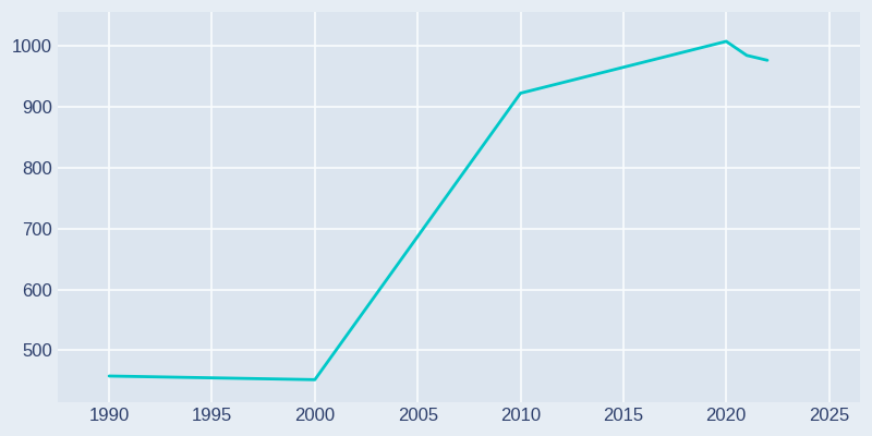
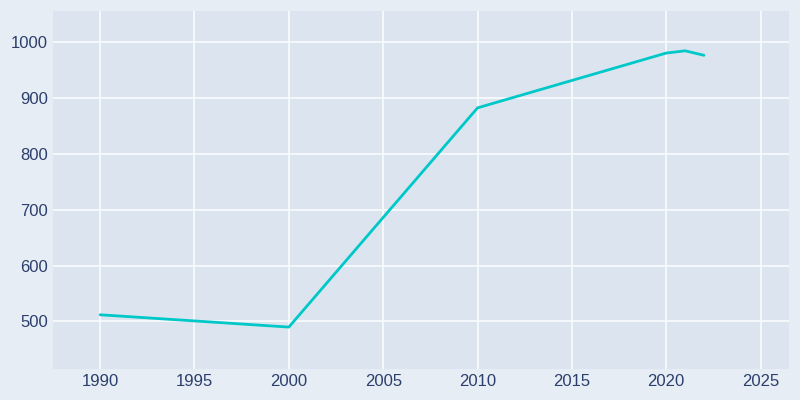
1990: 458 -> 512
2000: 452 -> 490
2010: 922 -> 882
2020: 1007 -> 980
